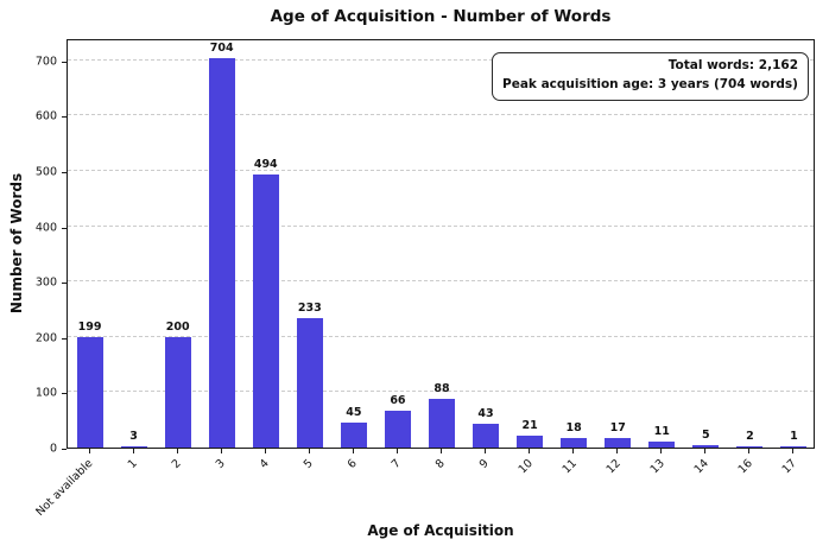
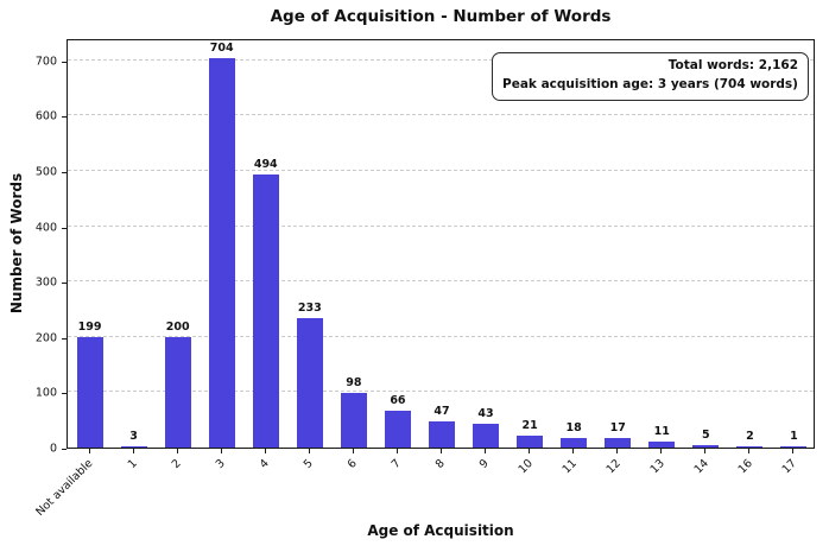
6: 45 -> 98
8: 88 -> 47
